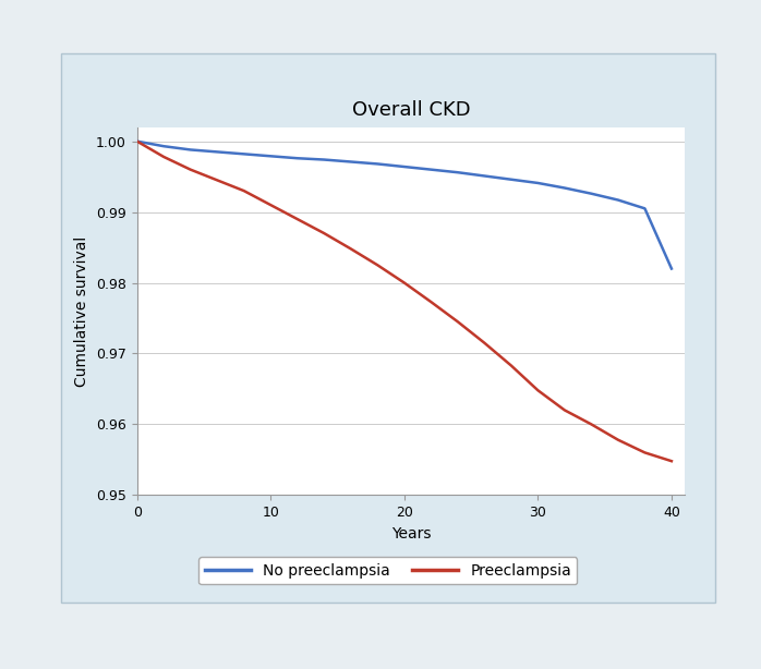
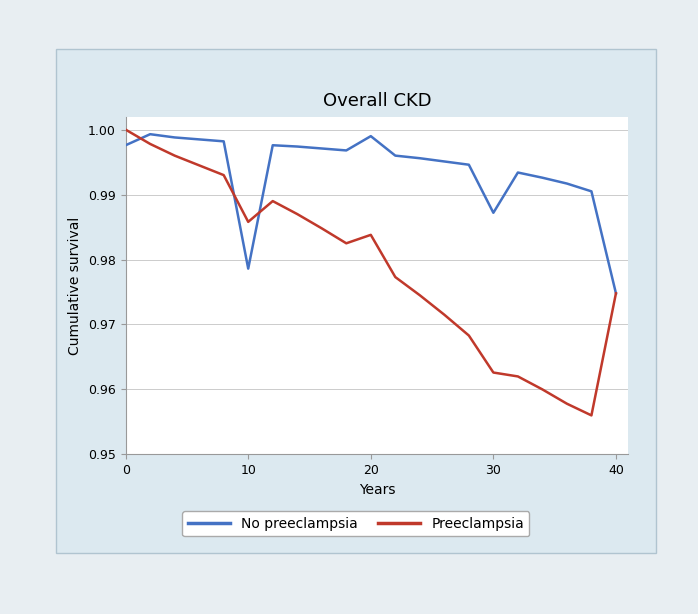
No preeclampsia/0: 1.0000 -> 0.9976
No preeclampsia/10: 0.9979 -> 0.9786
Preeclampsia/10: 0.9910 -> 0.9858
No preeclampsia/20: 0.9964 -> 0.9990
Preeclampsia/20: 0.9800 -> 0.9838
No preeclampsia/30: 0.9941 -> 0.9872
Preeclampsia/30: 0.9648 -> 0.9626
No preeclampsia/40: 0.9820 -> 0.9748
Preeclampsia/40: 0.9548 -> 0.9748
